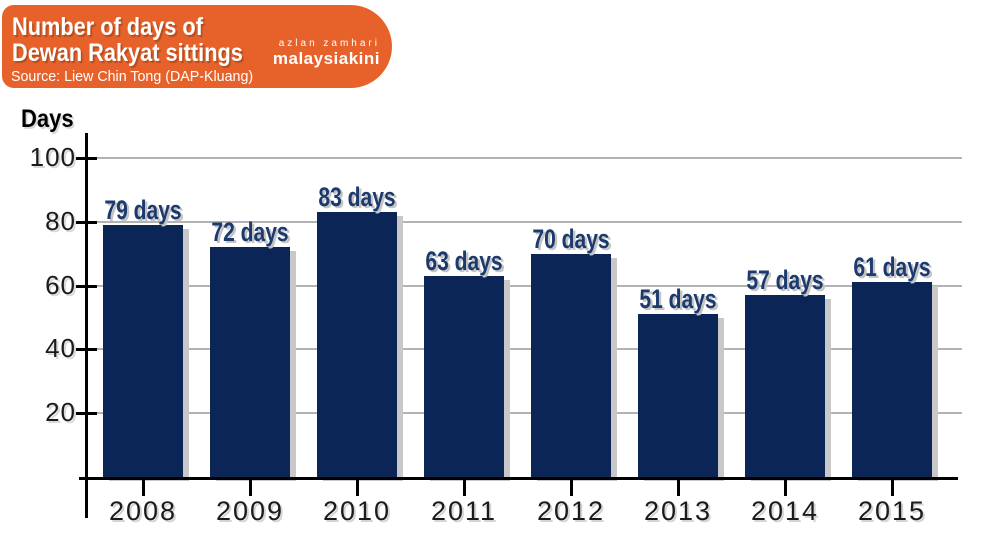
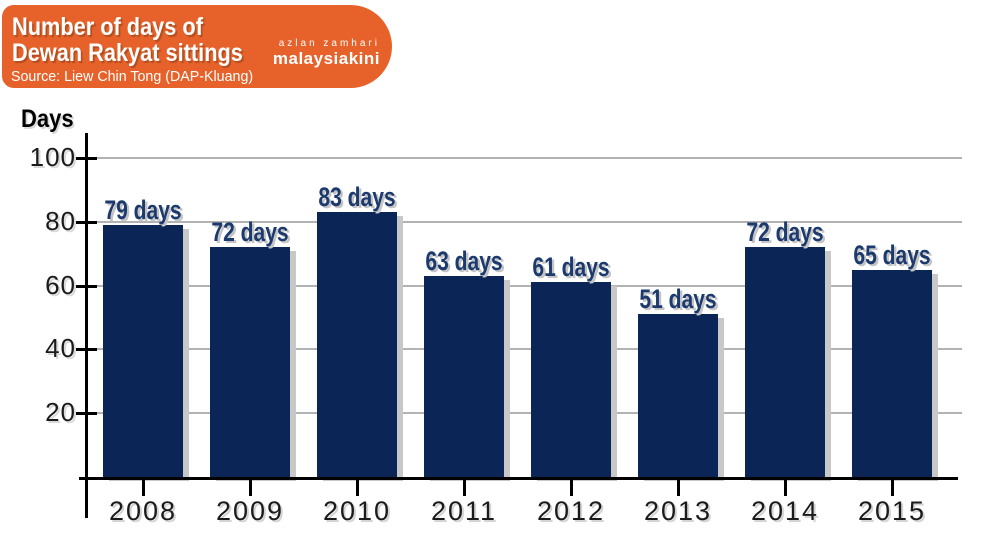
2012: 70 -> 61
2014: 57 -> 72
2015: 61 -> 65
